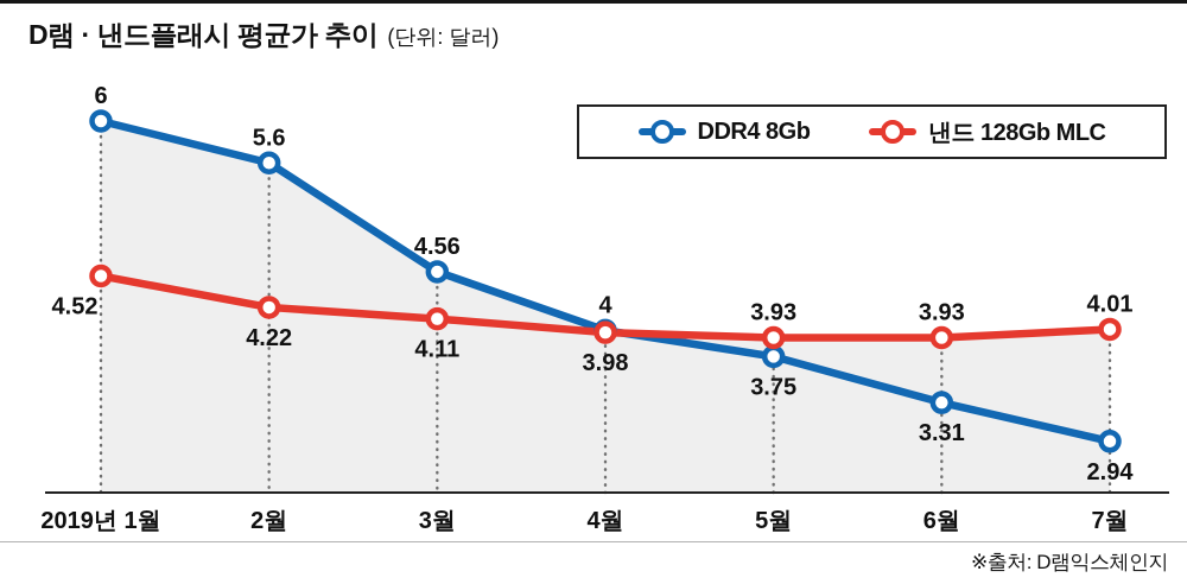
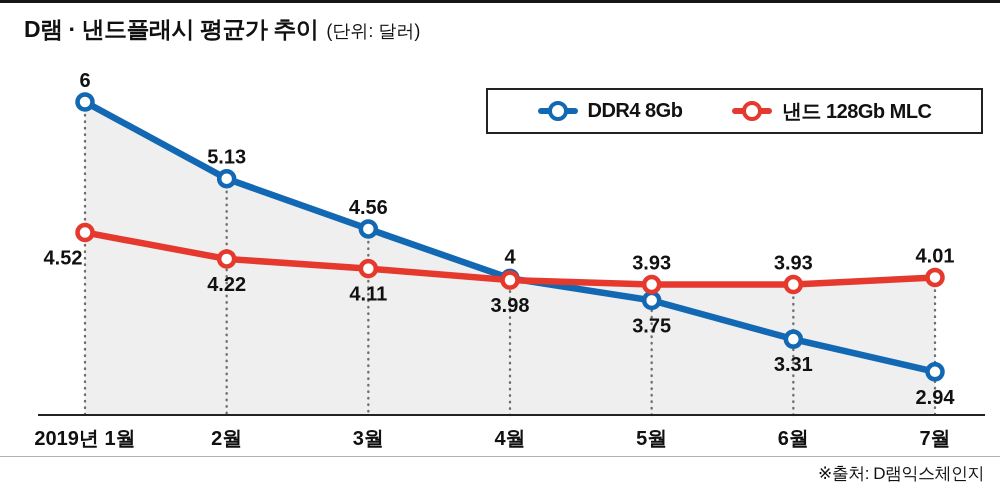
DDR4 8Gb/2월: 5.6 -> 5.13
